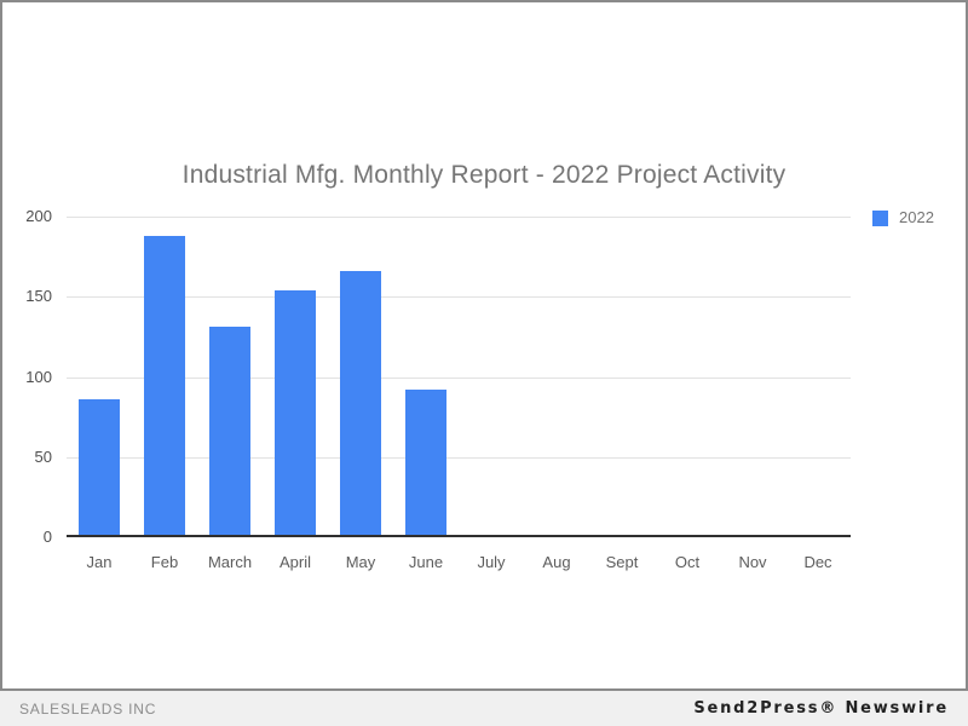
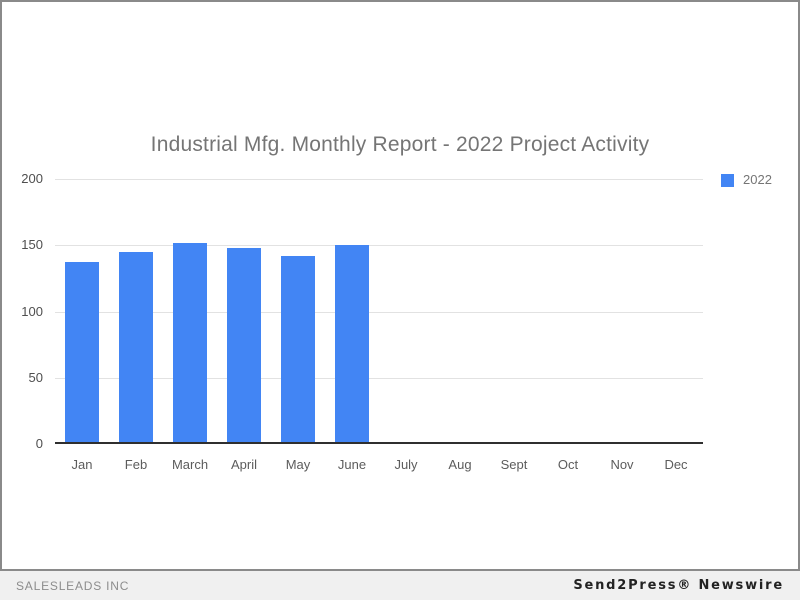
Jan: 86 -> 137
Feb: 188 -> 145
March: 131 -> 152
April: 154 -> 148
May: 166 -> 142
June: 92 -> 150
